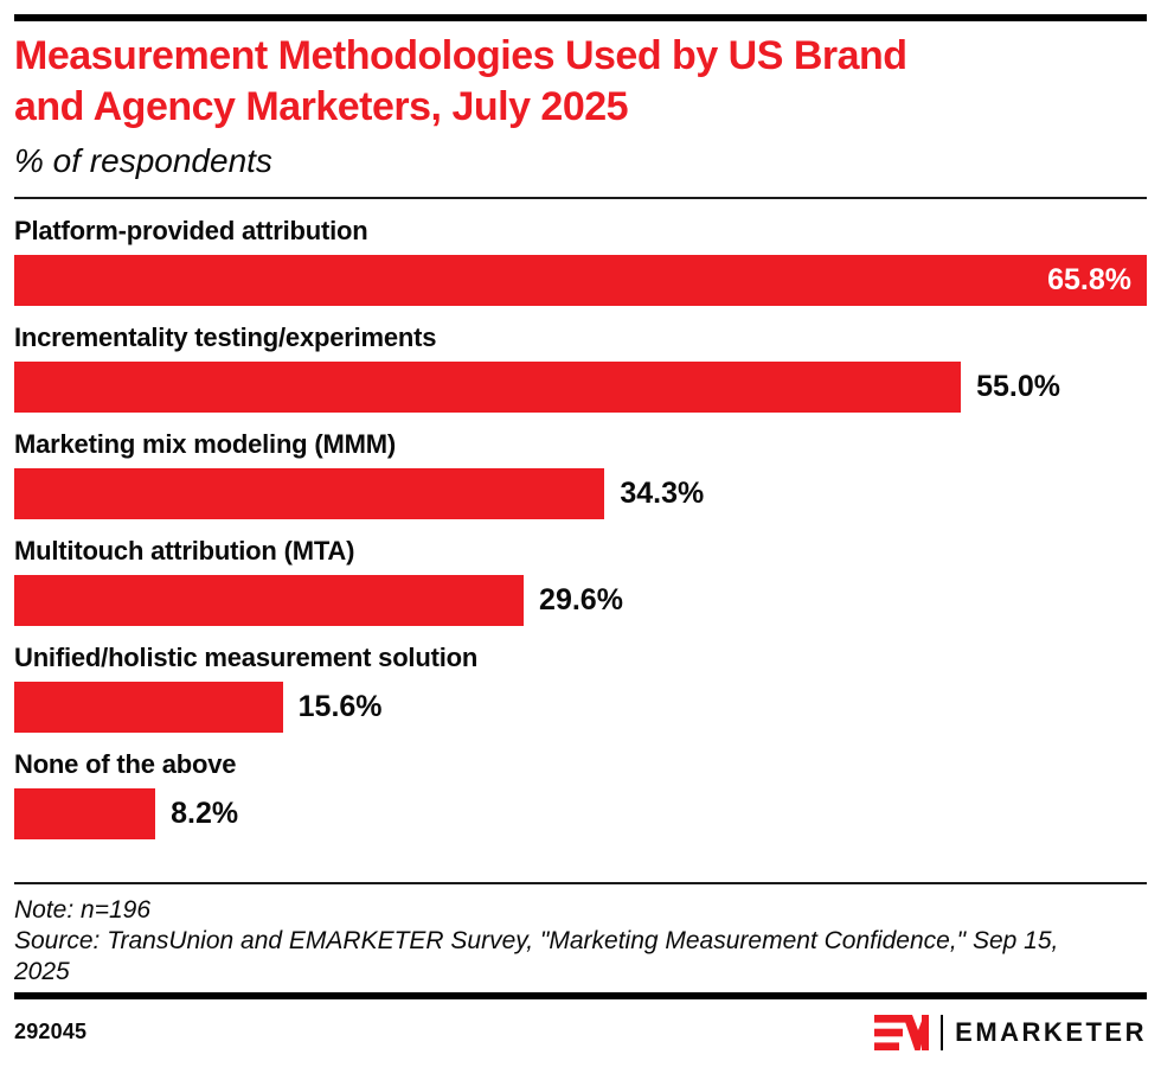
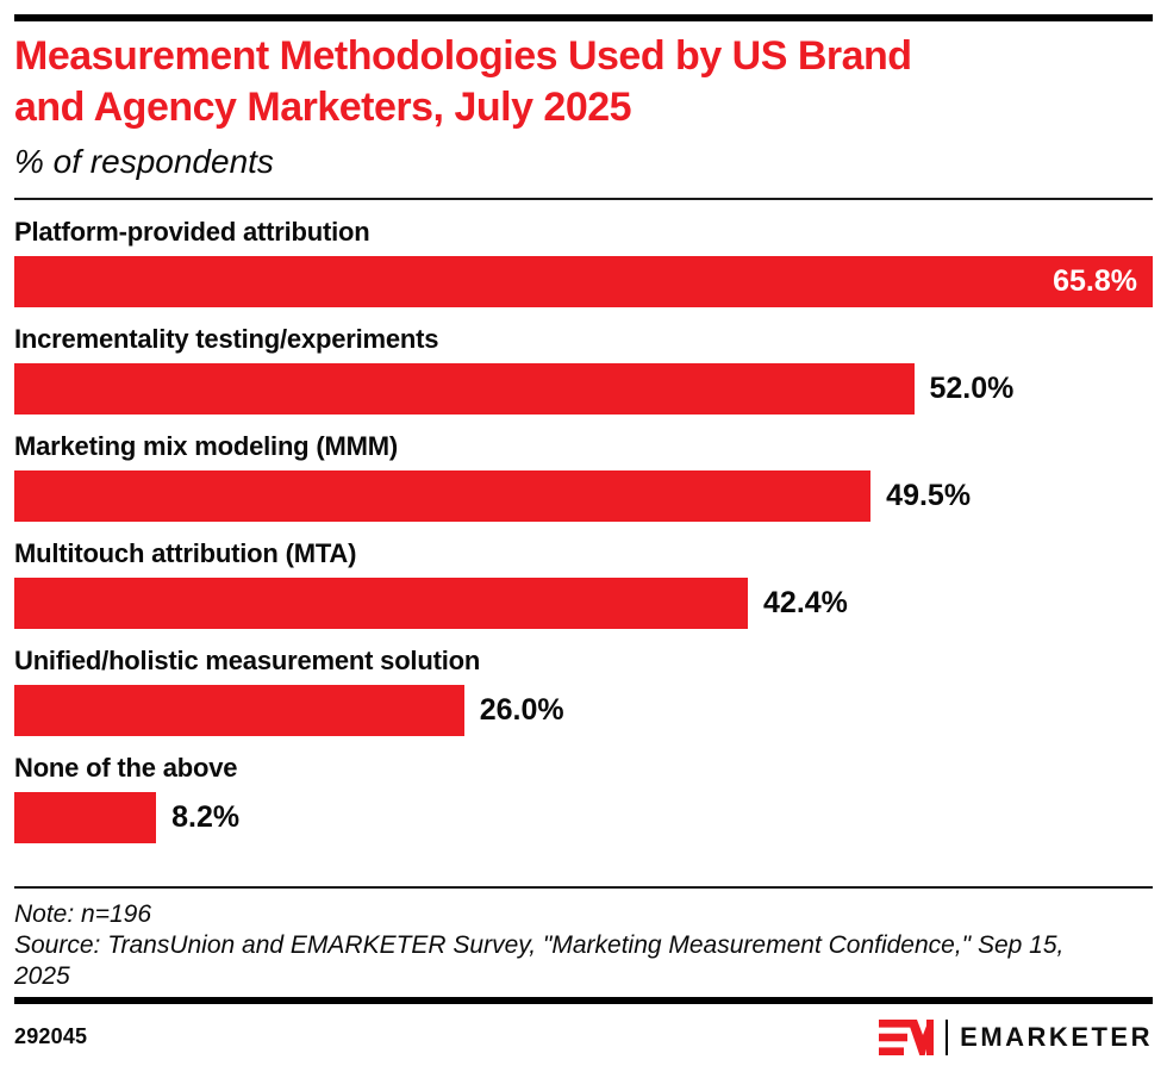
Incrementality testing/experiments: 55.0% -> 52.0%
Marketing mix modeling (MMM): 34.3% -> 49.5%
Multitouch attribution (MTA): 29.6% -> 42.4%
Unified/holistic measurement solution: 15.6% -> 26.0%
